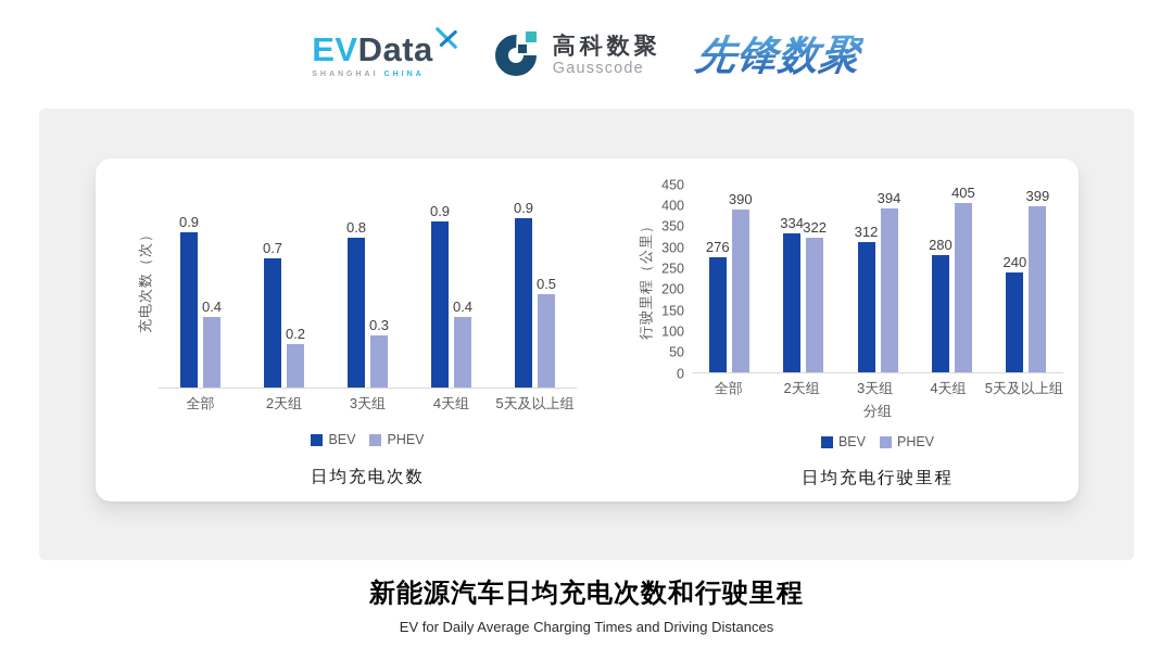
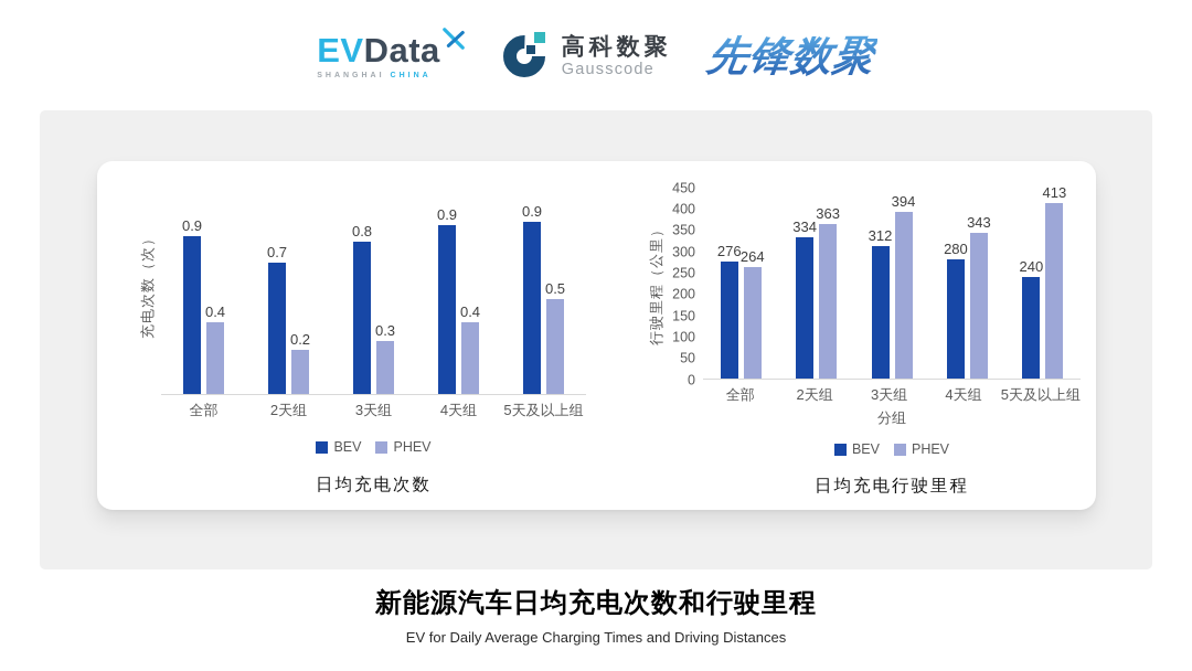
日均充电行驶里程/PHEV/全部: 390 -> 264
日均充电行驶里程/PHEV/2天组: 322 -> 363
日均充电行驶里程/PHEV/4天组: 405 -> 343
日均充电行驶里程/PHEV/5天及以上组: 399 -> 413
